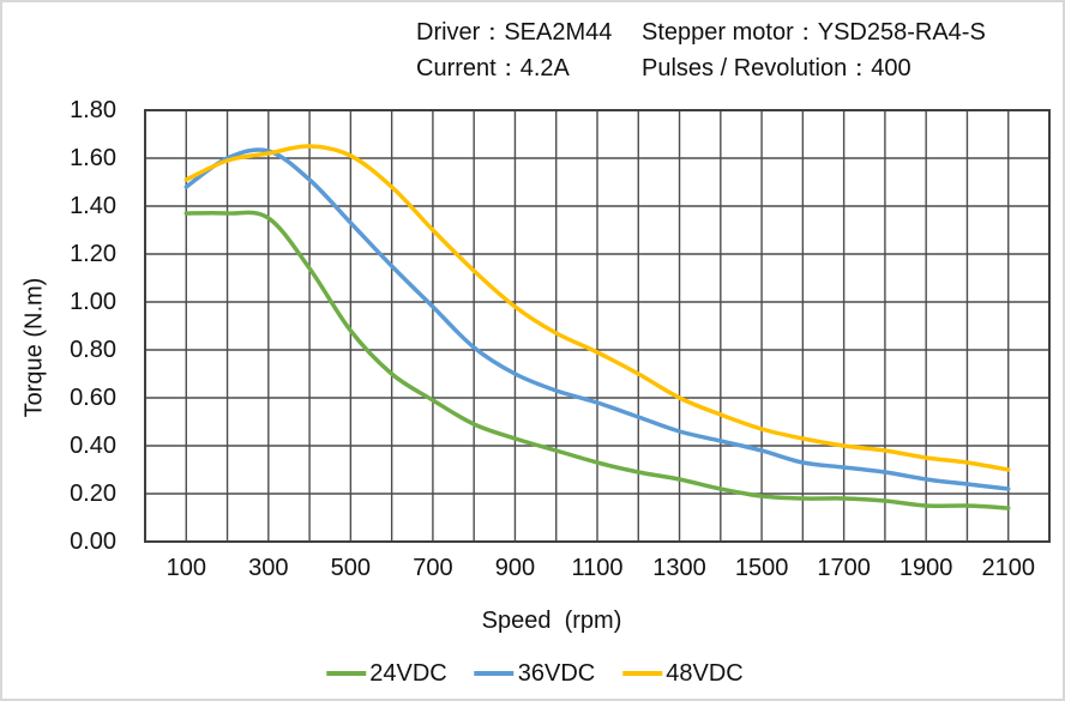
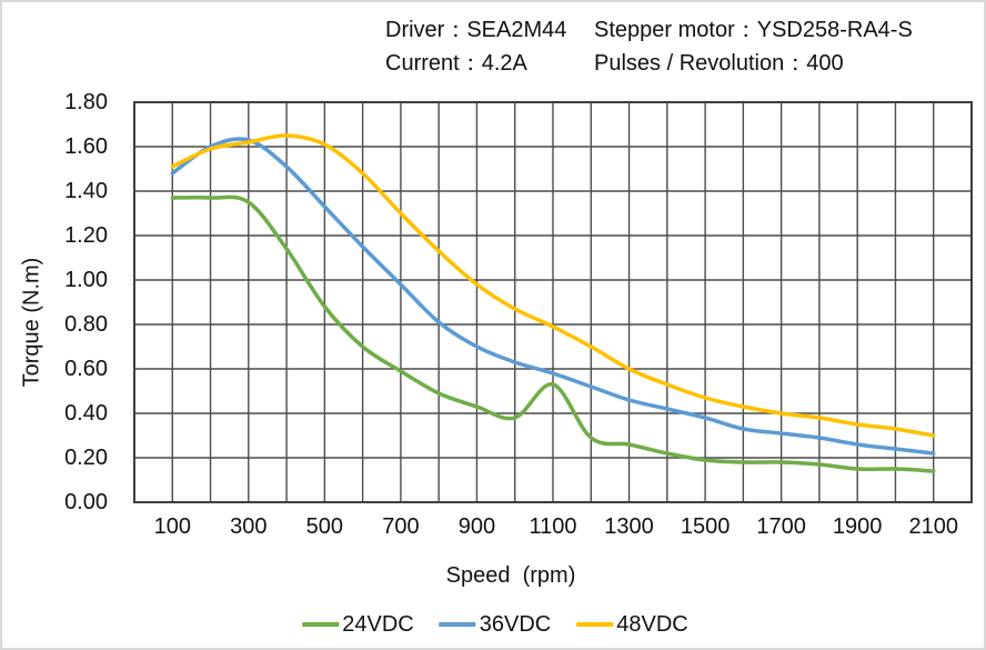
24VDC/1100: 0.33 -> 0.53
